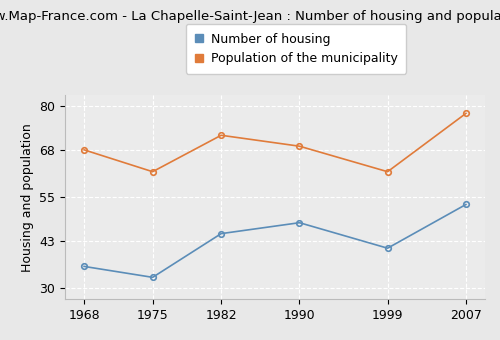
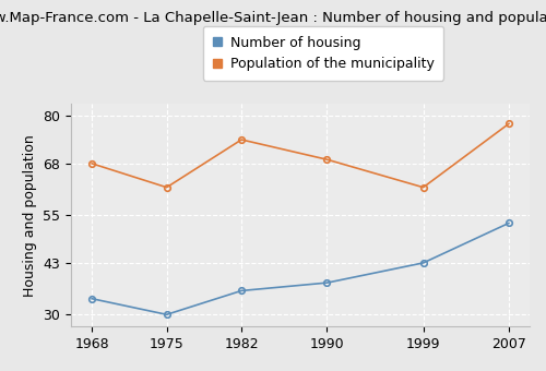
Number of housing/1968: 36 -> 34
Number of housing/1975: 33 -> 30
Number of housing/1982: 45 -> 36
Population of the municipality/1982: 72 -> 74
Number of housing/1990: 48 -> 38
Number of housing/1999: 41 -> 43
